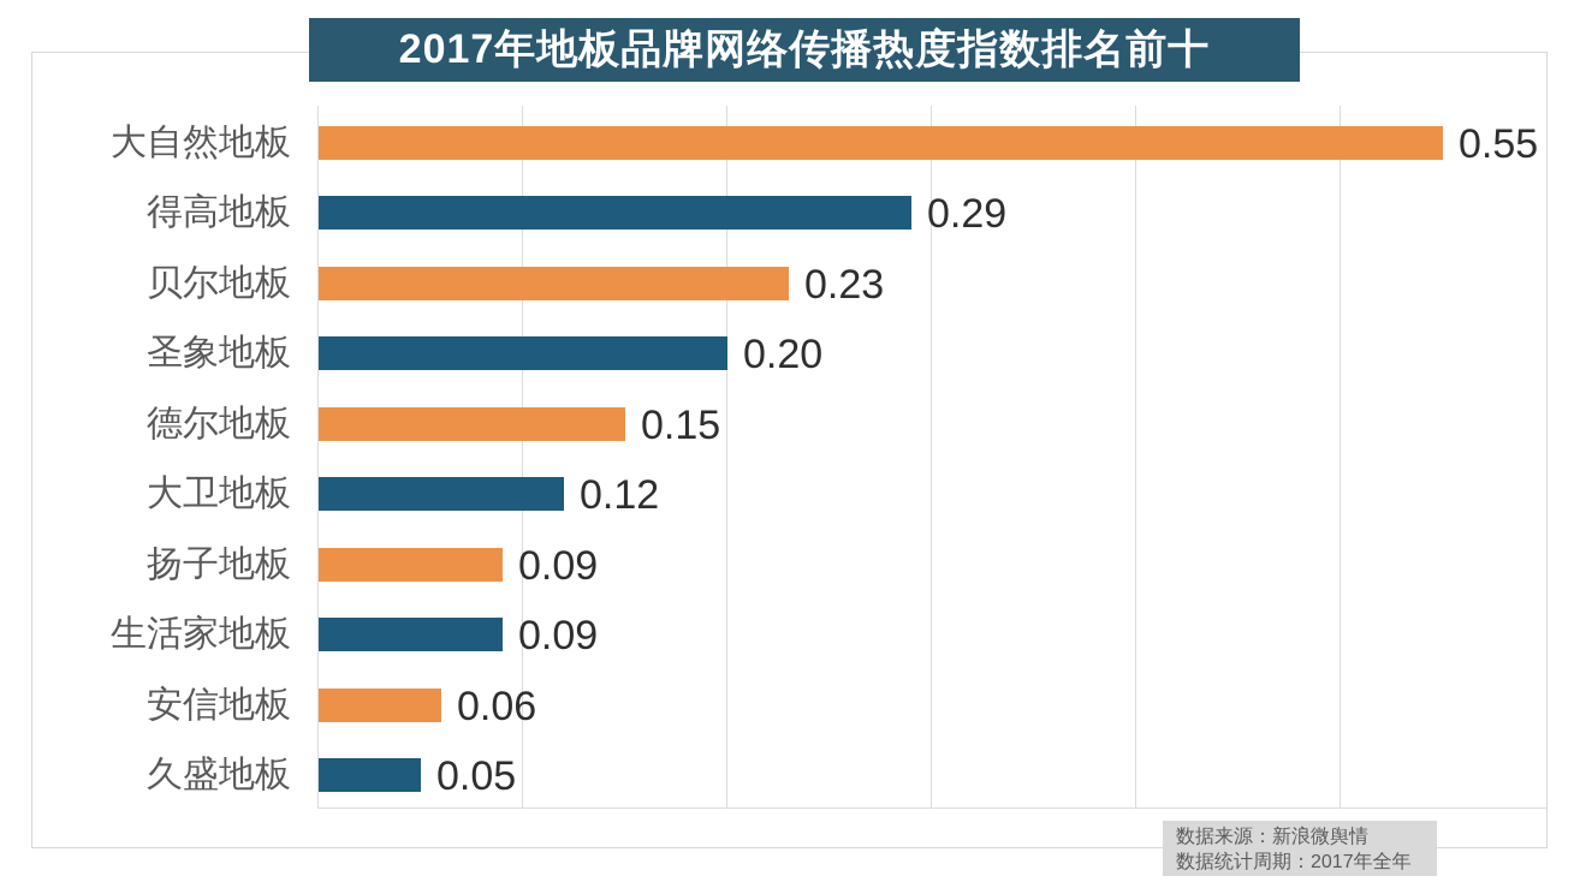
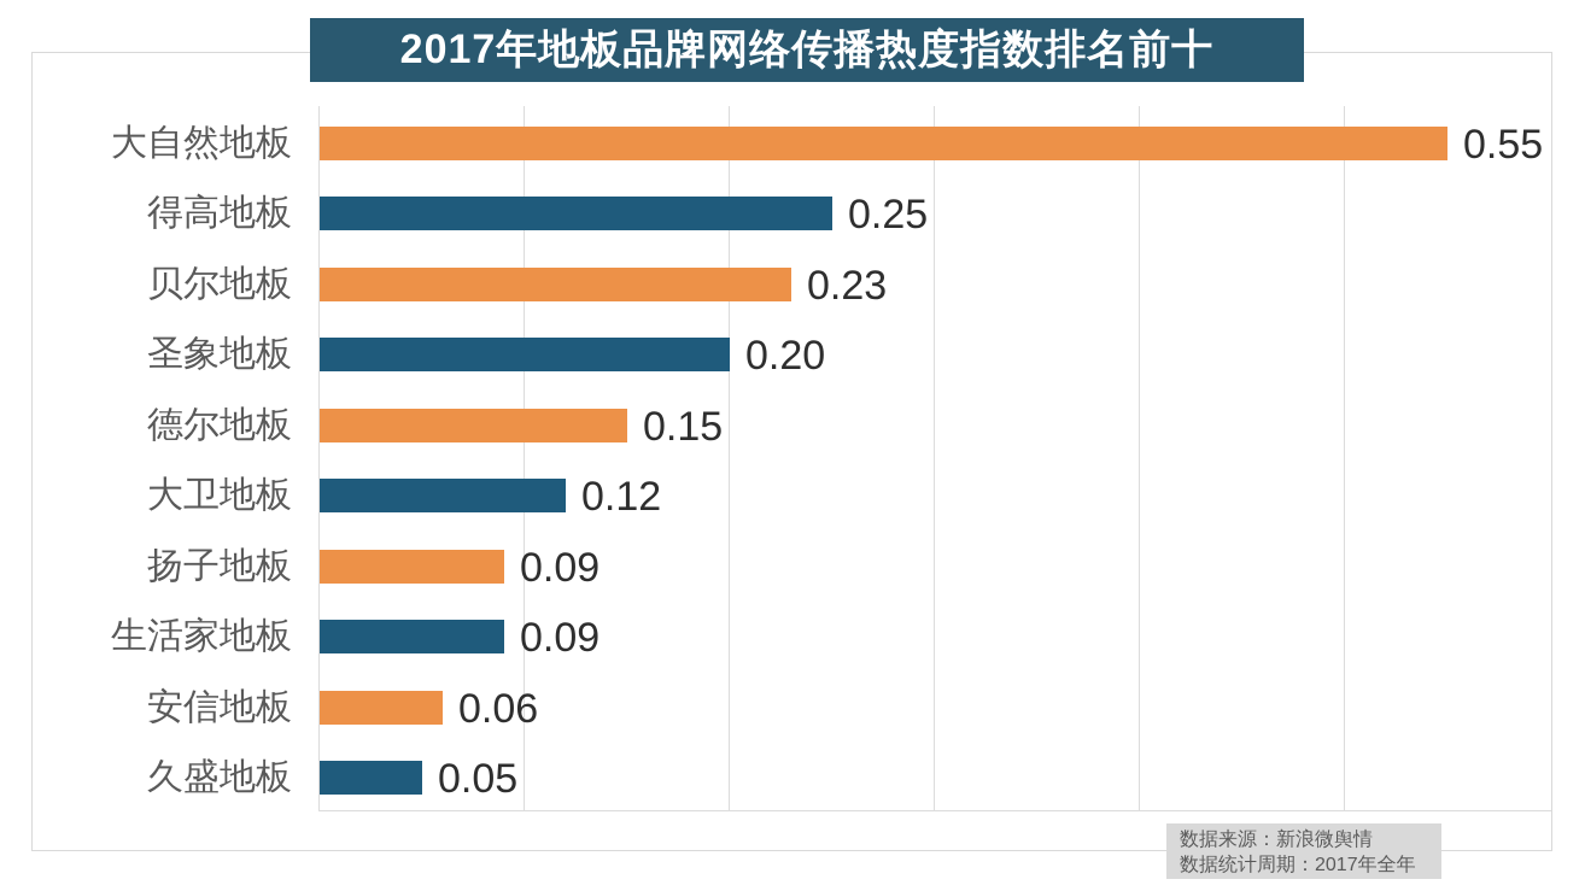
得高地板: 0.29 -> 0.25
